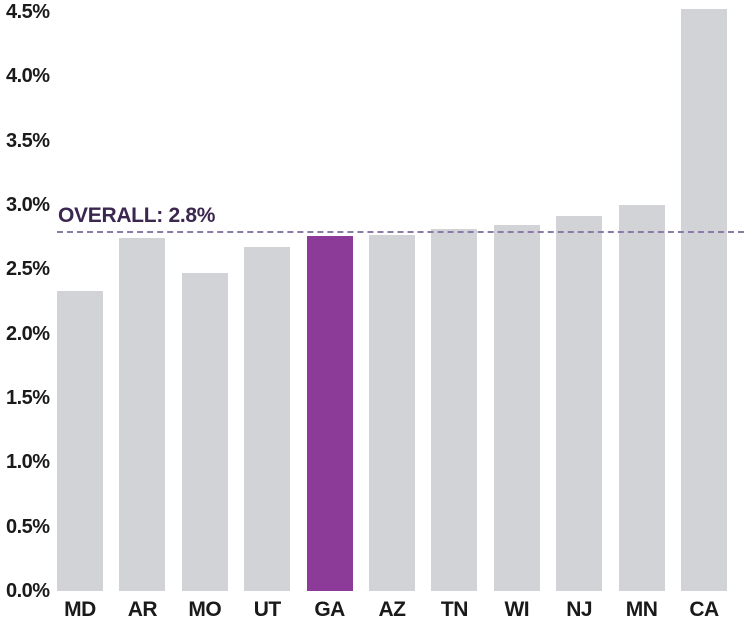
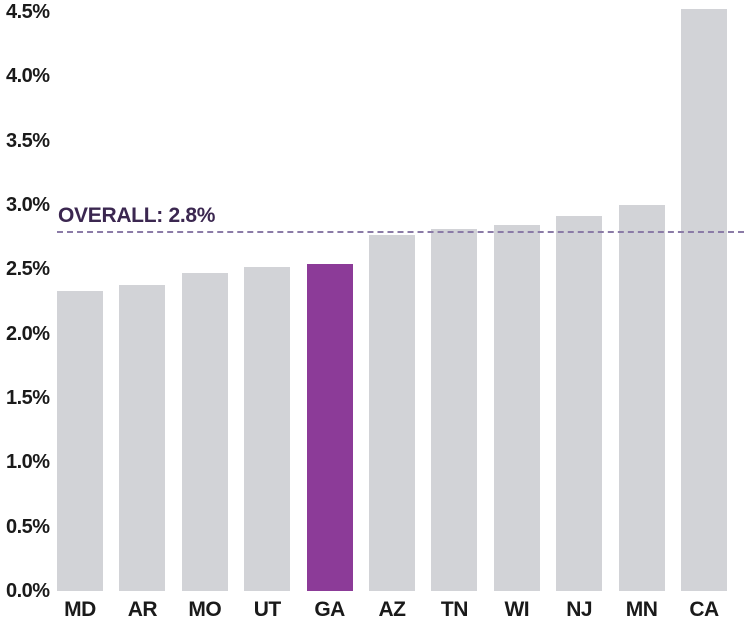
AR: 2.74% -> 2.38%
UT: 2.67% -> 2.52%
GA: 2.76% -> 2.54%
